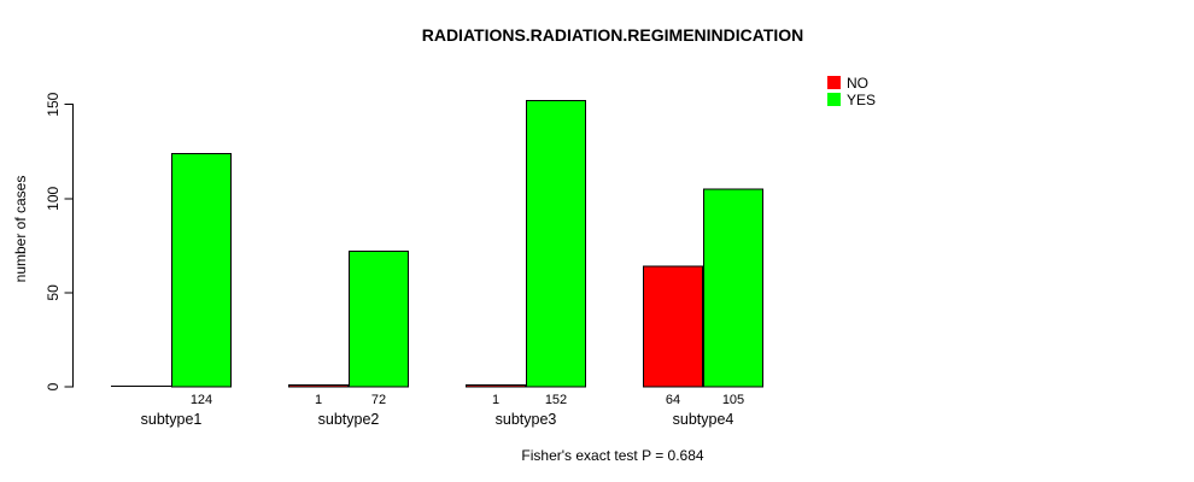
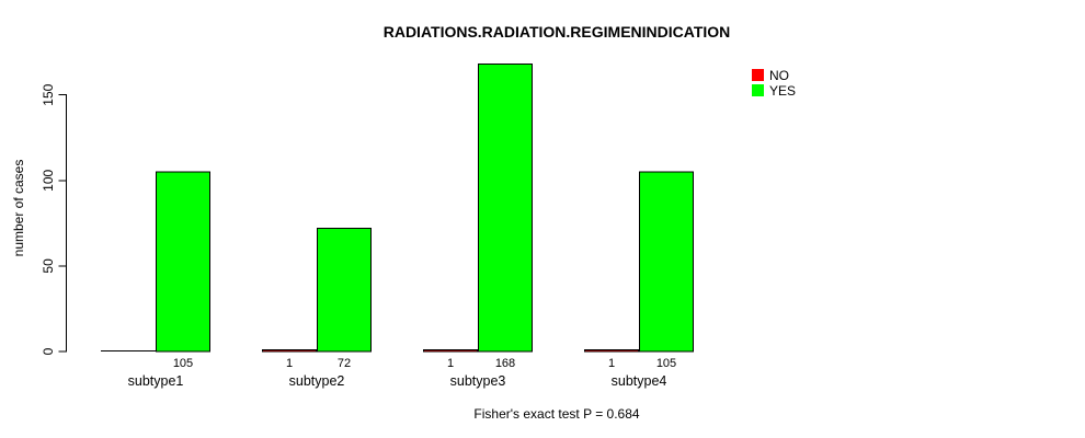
YES/subtype1: 124 -> 105
YES/subtype3: 152 -> 168
NO/subtype4: 64 -> 1
